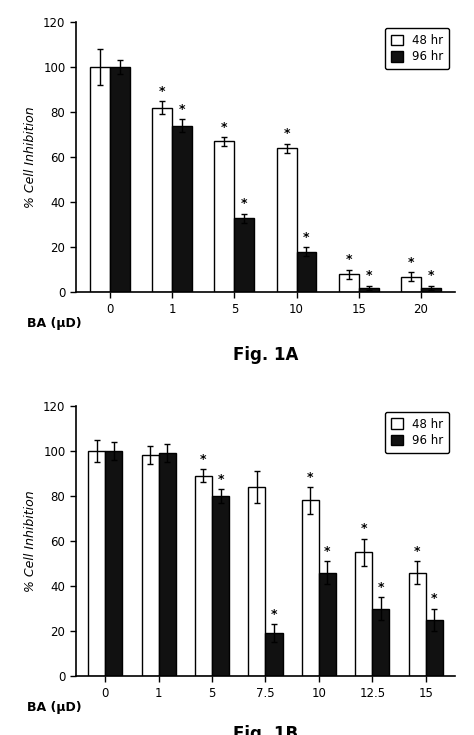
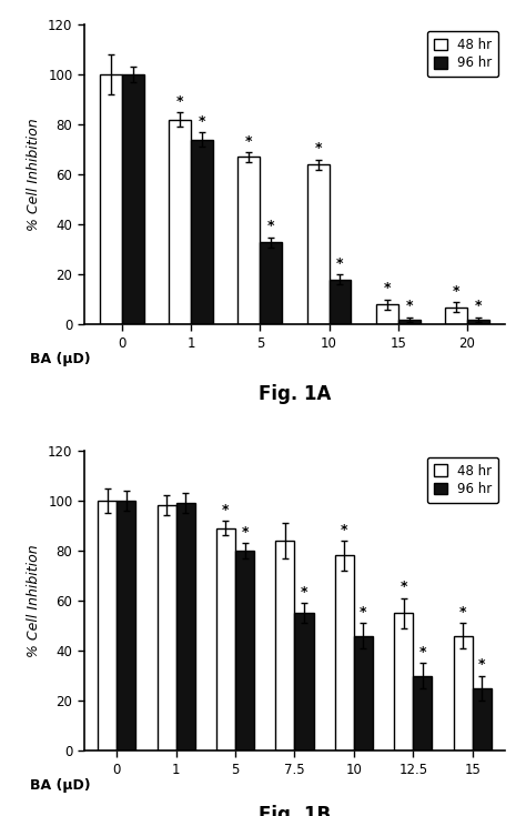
96 hr/7.5: 19 -> 55
